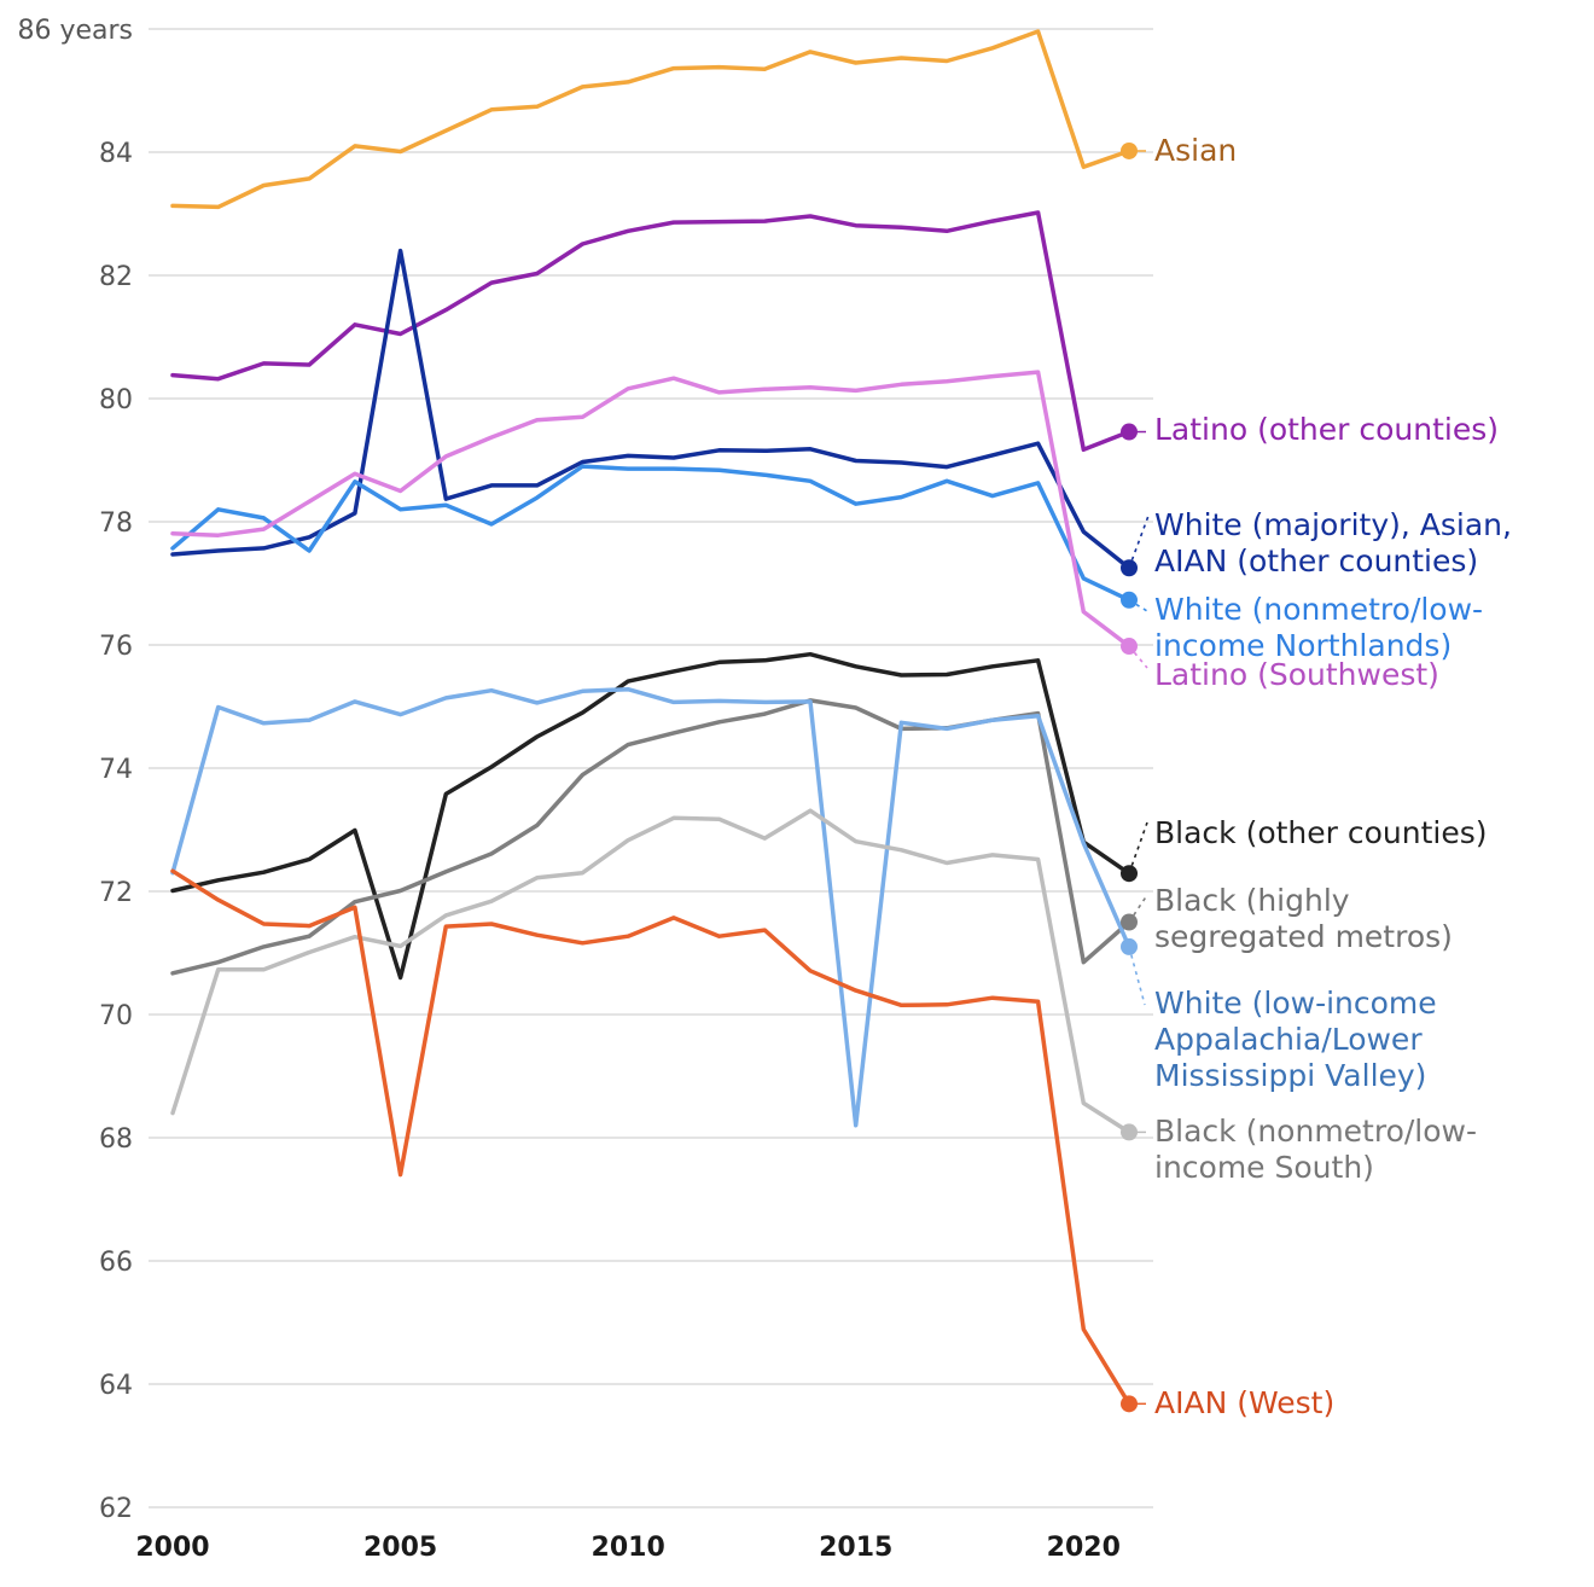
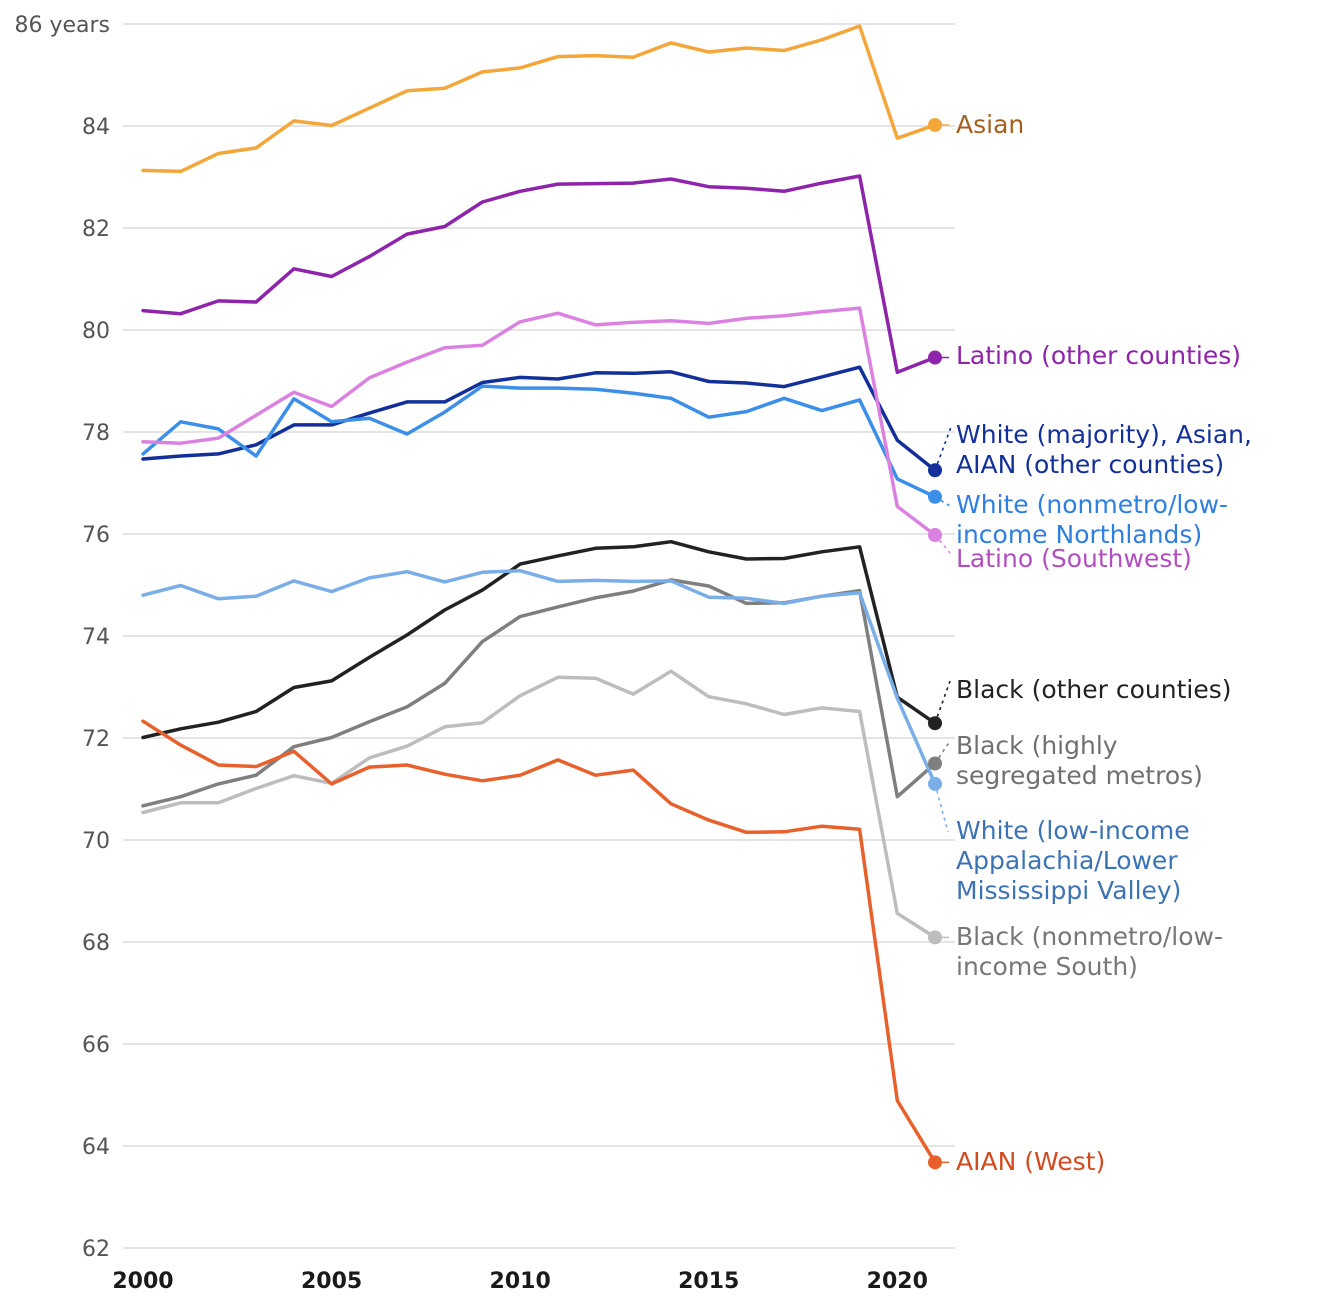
White (low-income Appalachia/Lower Mississippi Valley)/2000: 72.3 -> 74.8
Black (nonmetro/low-income South)/2000: 68.4 -> 70.5
White (majority), Asian, AIAN (other counties)/2005: 82.4 -> 78.1
Black (other counties)/2005: 70.6 -> 73.1
AIAN (West)/2005: 67.4 -> 71.1
White (low-income Appalachia/Lower Mississippi Valley)/2015: 68.2 -> 74.8
